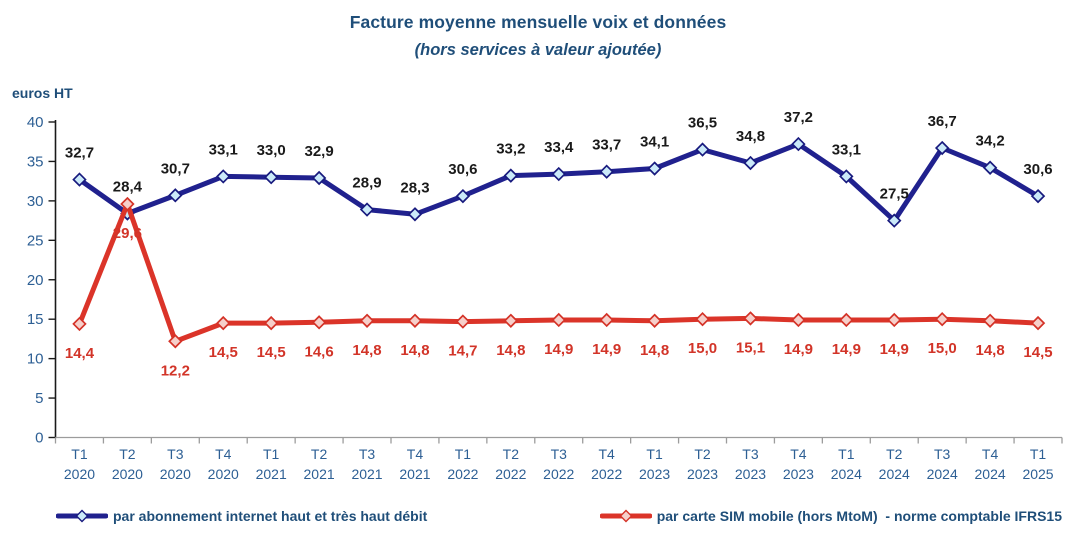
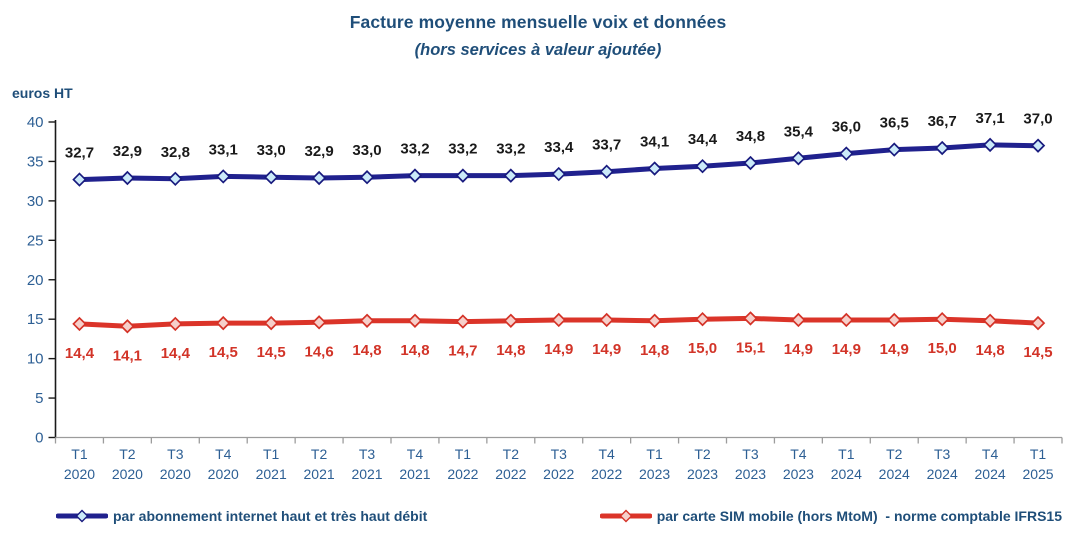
par abonnement internet haut et très haut débit/T2 2020: 28,4 -> 32,9
par carte SIM mobile (hors MtoM) - norme comptable IFRS15/T2 2020: 29,6 -> 14,1
par abonnement internet haut et très haut débit/T3 2020: 30,7 -> 32,8
par carte SIM mobile (hors MtoM) - norme comptable IFRS15/T3 2020: 12,2 -> 14,4
par abonnement internet haut et très haut débit/T3 2021: 28,9 -> 33,0
par abonnement internet haut et très haut débit/T4 2021: 28,3 -> 33,2
par abonnement internet haut et très haut débit/T1 2022: 30,6 -> 33,2
par abonnement internet haut et très haut débit/T2 2023: 36,5 -> 34,4
par abonnement internet haut et très haut débit/T4 2023: 37,2 -> 35,4
par abonnement internet haut et très haut débit/T1 2024: 33,1 -> 36,0
par abonnement internet haut et très haut débit/T2 2024: 27,5 -> 36,5
par abonnement internet haut et très haut débit/T4 2024: 34,2 -> 37,1
par abonnement internet haut et très haut débit/T1 2025: 30,6 -> 37,0
